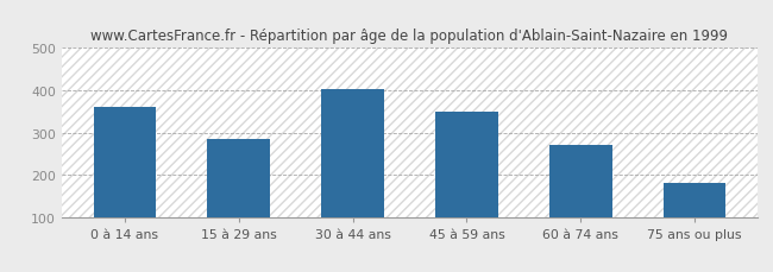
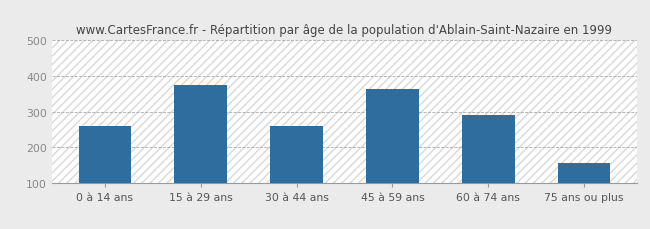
0 à 14 ans: 360 -> 260
15 à 29 ans: 285 -> 375
30 à 44 ans: 403 -> 260
45 à 59 ans: 349 -> 365
60 à 74 ans: 271 -> 290
75 ans ou plus: 181 -> 155
